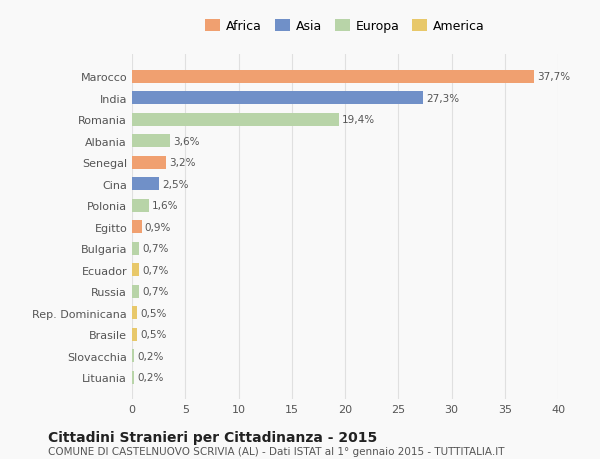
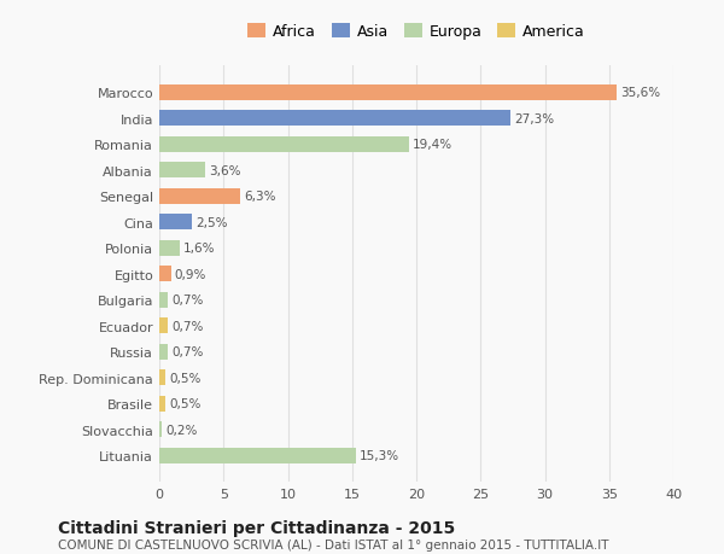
Marocco: 37,7% -> 35,6%
Senegal: 3,2% -> 6,3%
Lituania: 0,2% -> 15,3%
